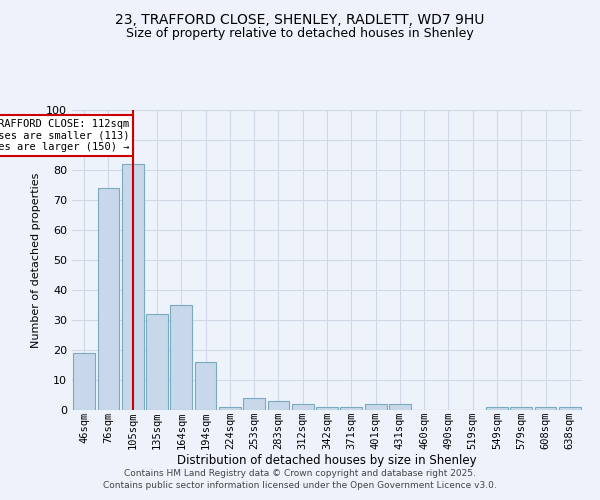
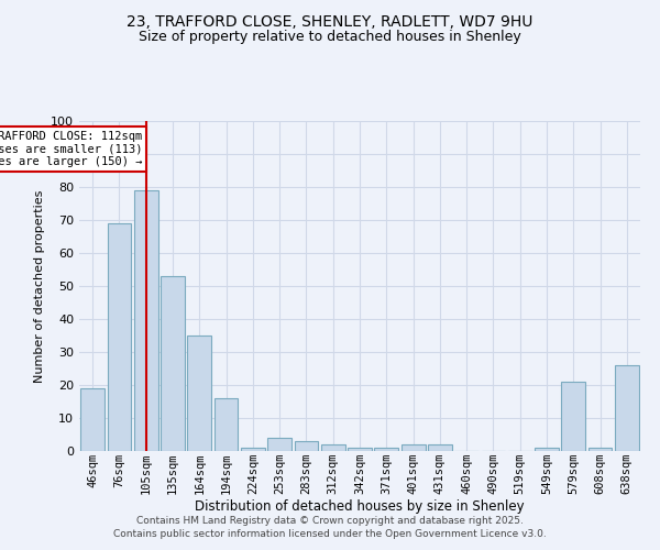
76sqm: 74 -> 69
105sqm: 82 -> 79
135sqm: 32 -> 53
579sqm: 1 -> 21
638sqm: 1 -> 26
